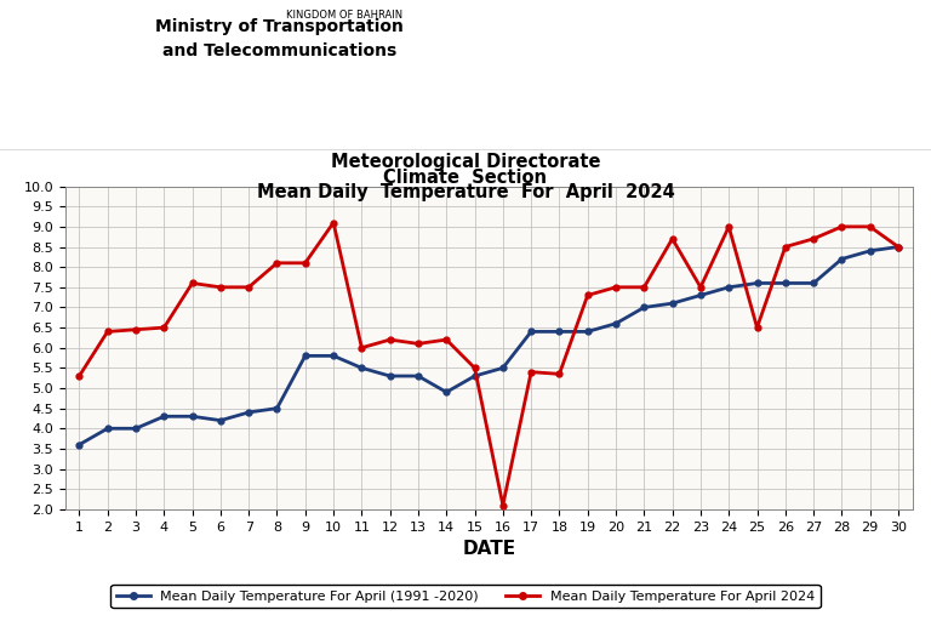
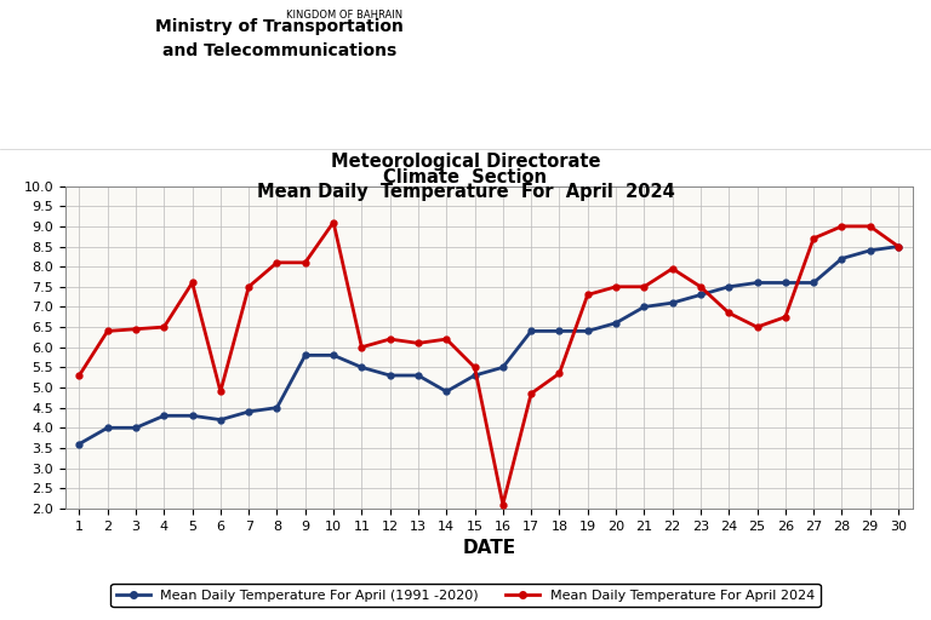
Mean Daily Temperature For April 2024/6: 7.50 -> 4.90
Mean Daily Temperature For April 2024/17: 5.40 -> 4.85
Mean Daily Temperature For April 2024/22: 8.70 -> 7.95
Mean Daily Temperature For April 2024/24: 9.00 -> 6.85
Mean Daily Temperature For April 2024/26: 8.50 -> 6.75
